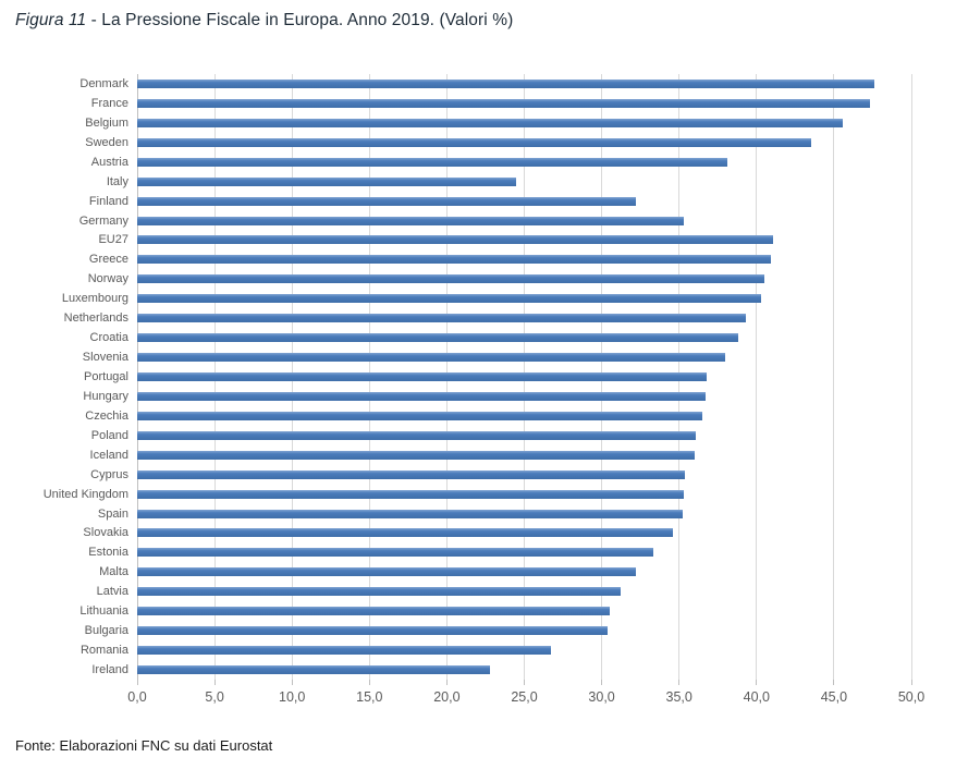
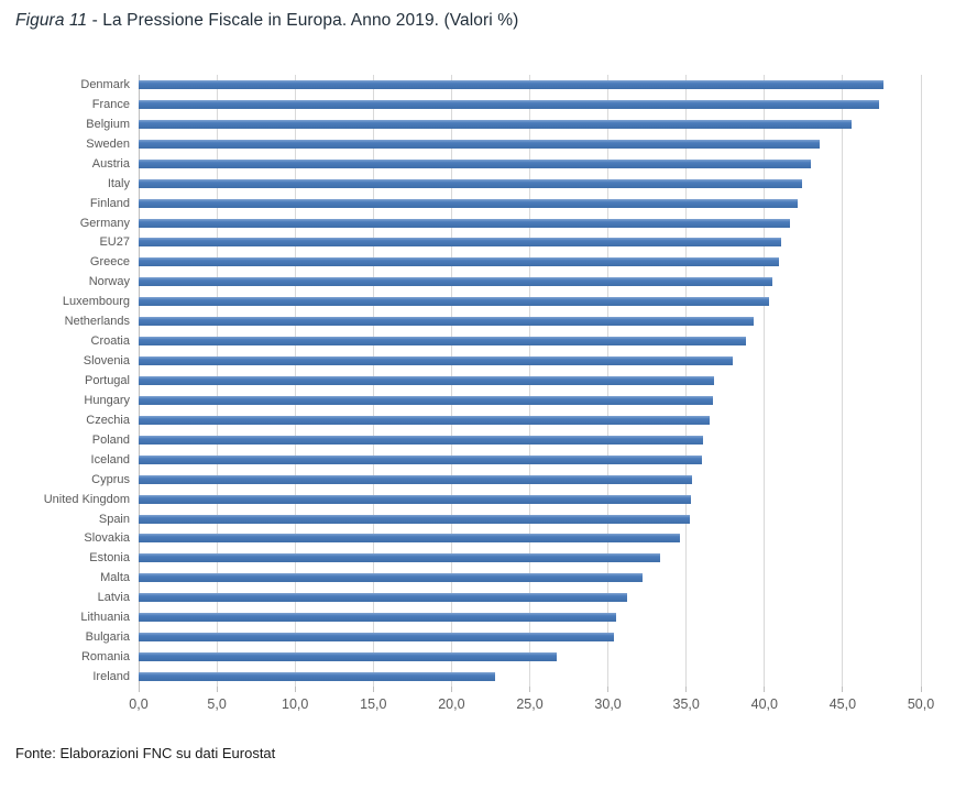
Austria: 38,1 -> 43,0
Italy: 24,5 -> 42,4
Finland: 32,2 -> 42,1
Germany: 35,3 -> 41,6
